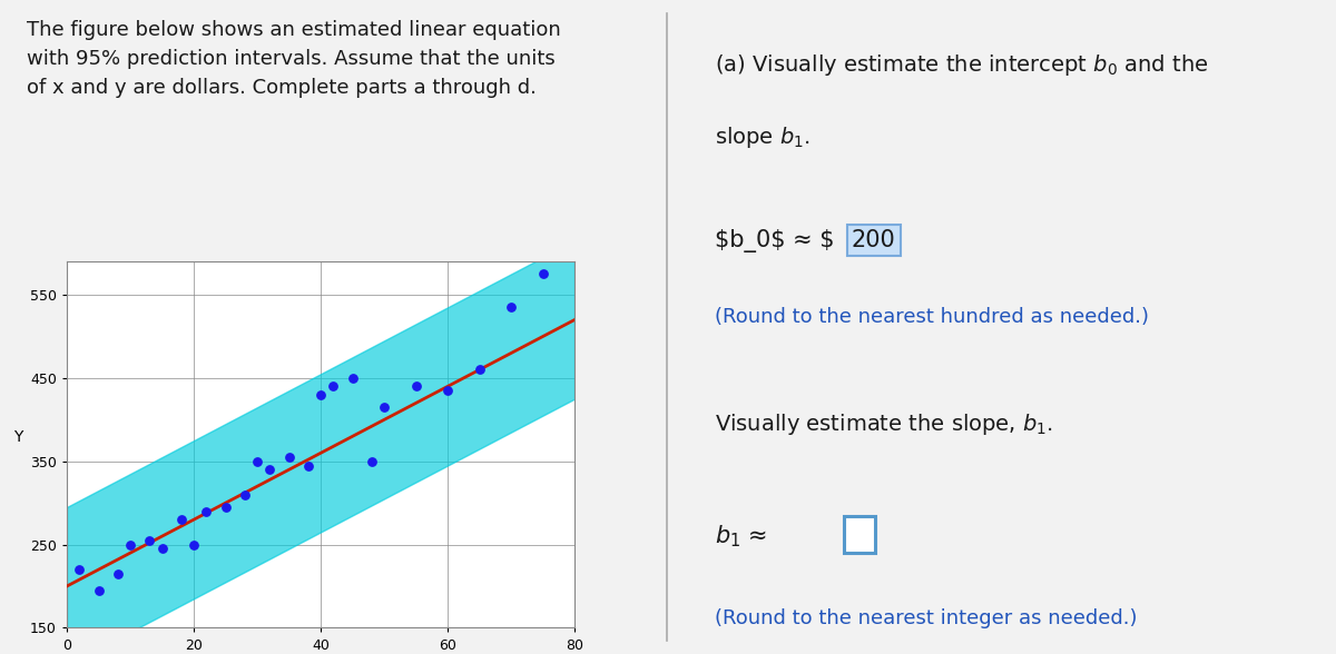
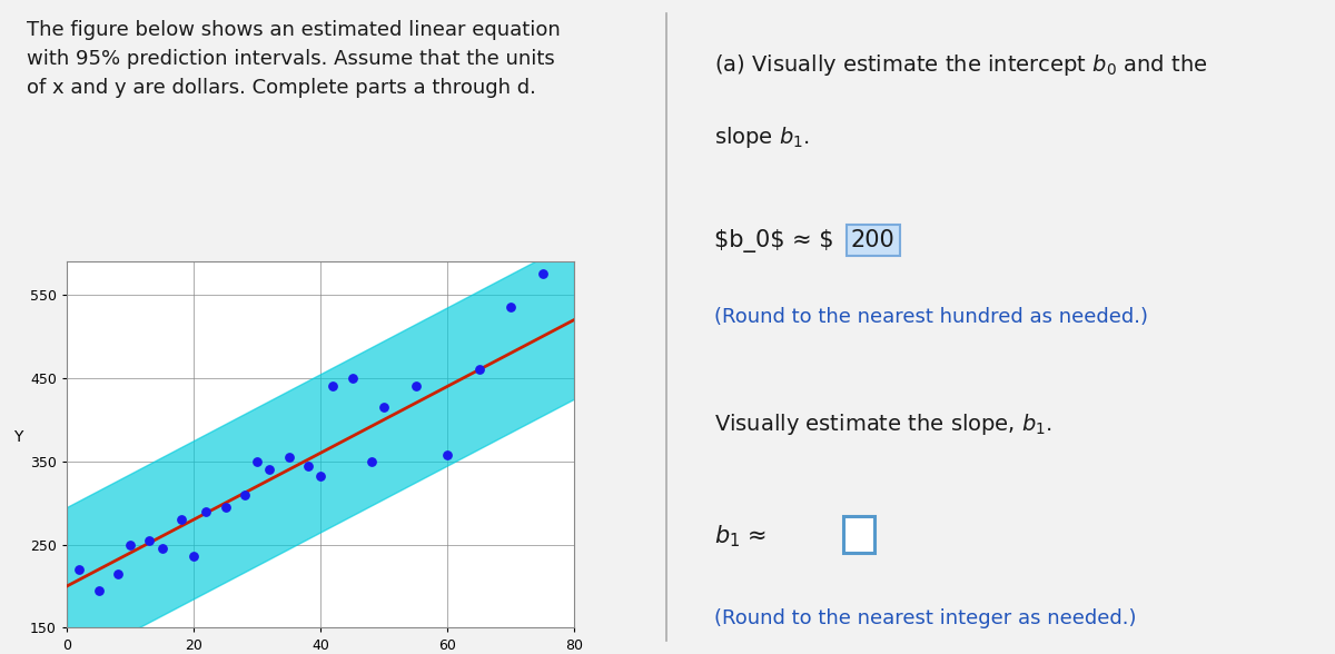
20: 250 -> 236
40: 430 -> 332
60: 435 -> 358
